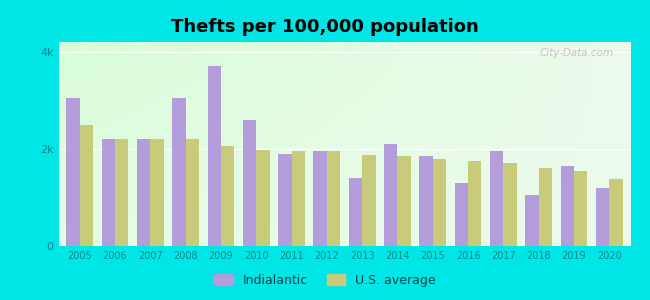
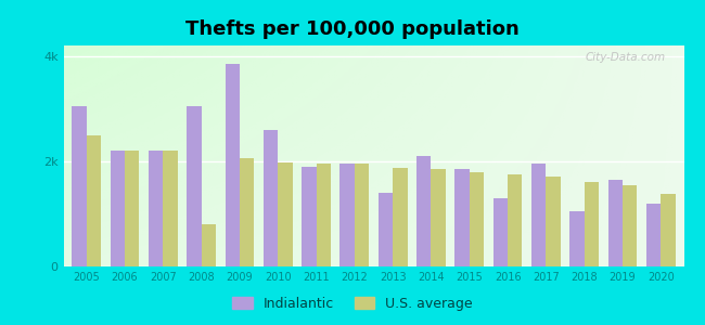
U.S. average/2008: 2.20k -> 0.80k
Indialantic/2009: 3.70k -> 3.85k
